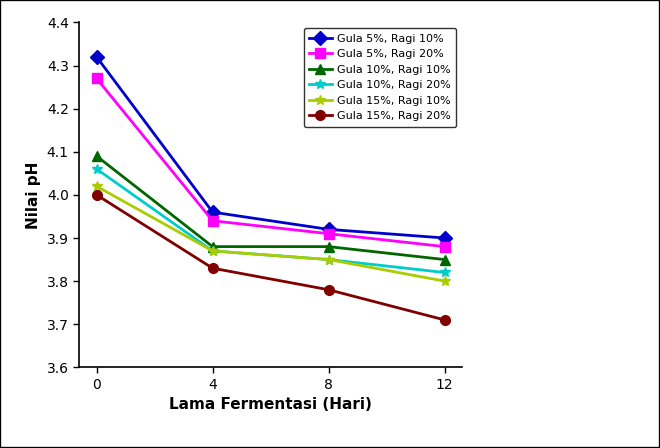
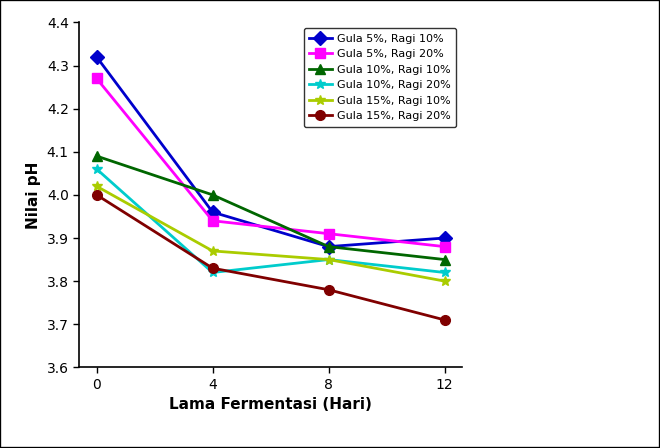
Gula 10%, Ragi 10%/4: 3.88 -> 4.00
Gula 10%, Ragi 20%/4: 3.87 -> 3.82
Gula 5%, Ragi 10%/8: 3.92 -> 3.88
